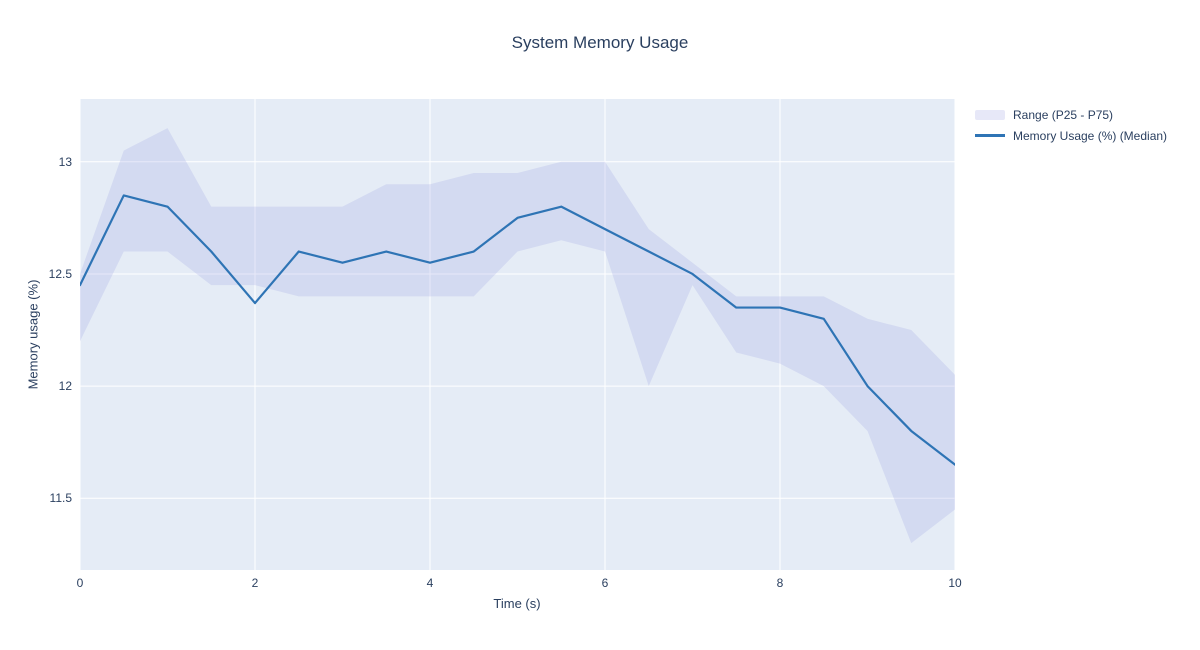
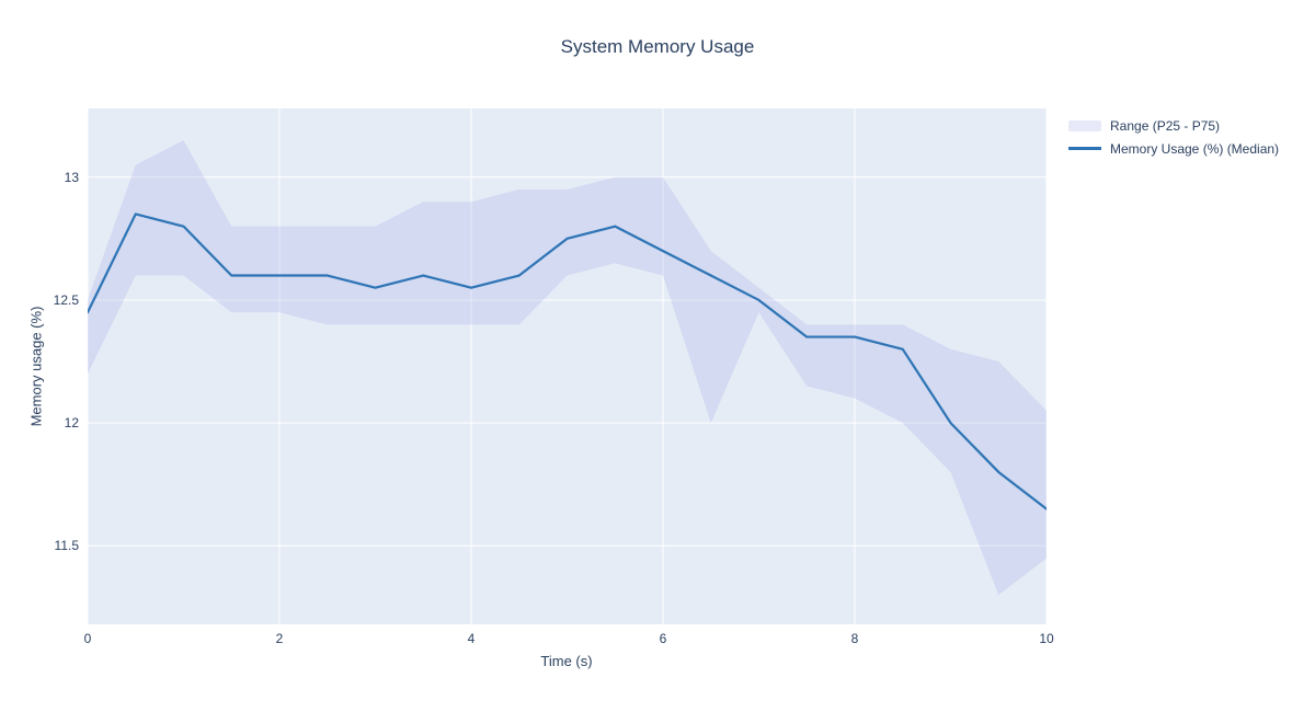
Memory Usage (%) (Median)/2: 12.37 -> 12.60
